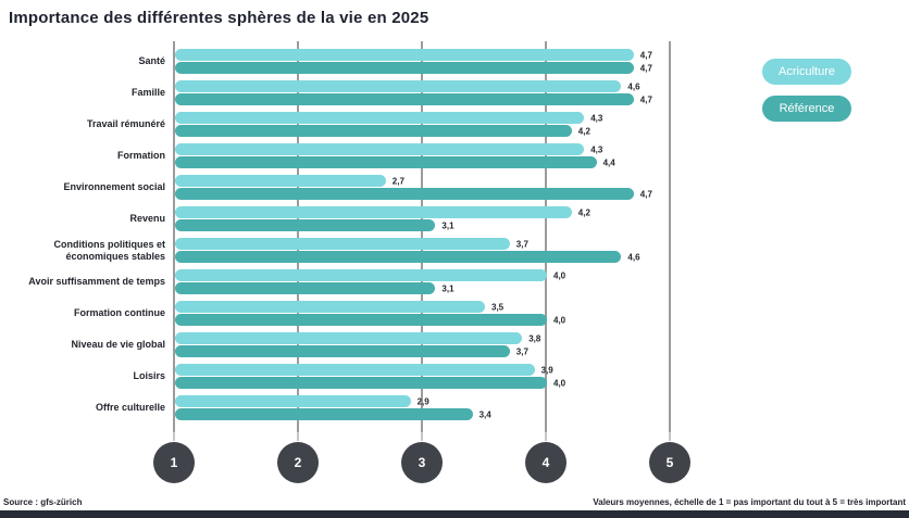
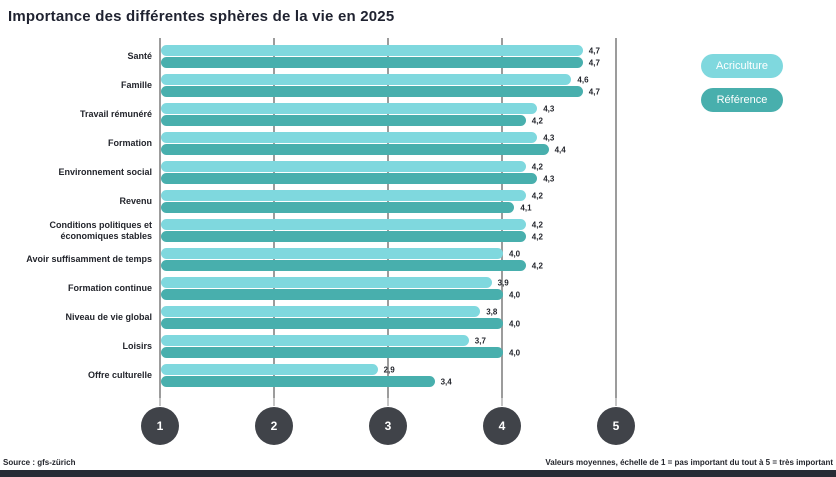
Acriculture/Environnement social: 2,7 -> 4,2
Référence/Environnement social: 4,7 -> 4,3
Référence/Revenu: 3,1 -> 4,1
Acriculture/Conditions politiques et économiques stables: 3,7 -> 4,2
Référence/Conditions politiques et économiques stables: 4,6 -> 4,2
Référence/Avoir suffisamment de temps: 3,1 -> 4,2
Acriculture/Formation continue: 3,5 -> 3,9
Référence/Niveau de vie global: 3,7 -> 4,0
Acriculture/Loisirs: 3,9 -> 3,7
